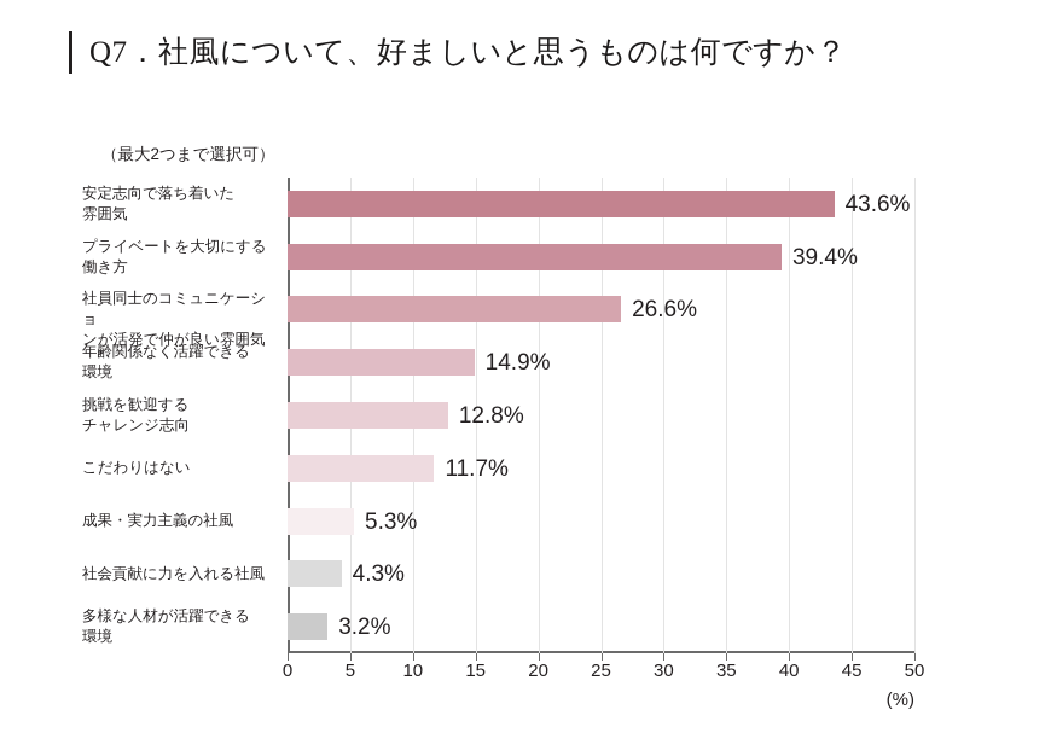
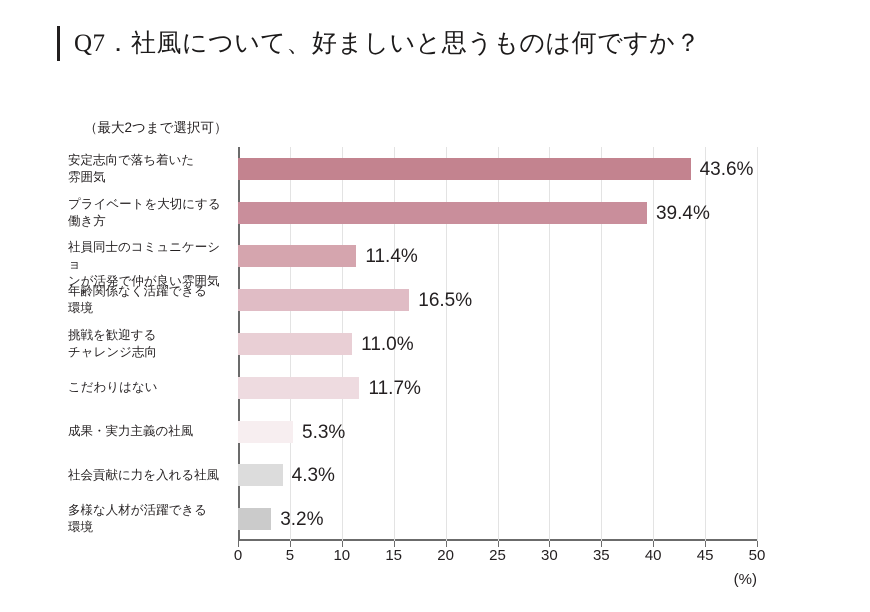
社員同士のコミュニケーショ ンが活発で仲が良い雰囲気: 26.6% -> 11.4%
年齢関係なく活躍できる 環境: 14.9% -> 16.5%
挑戦を歓迎する チャレンジ志向: 12.8% -> 11.0%
